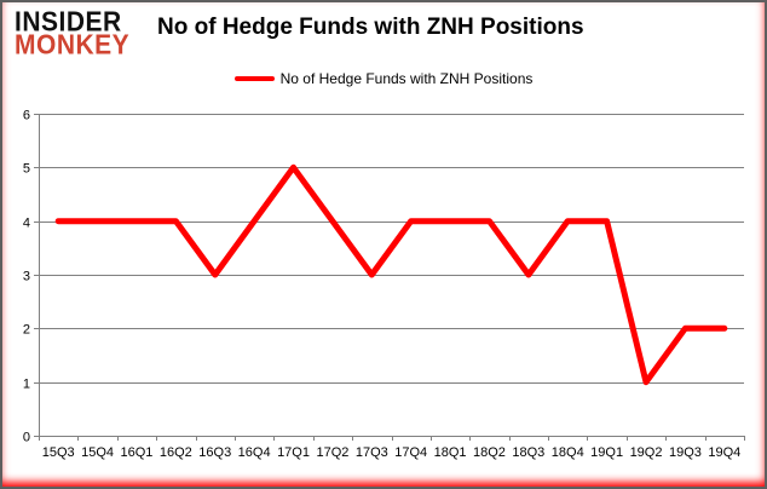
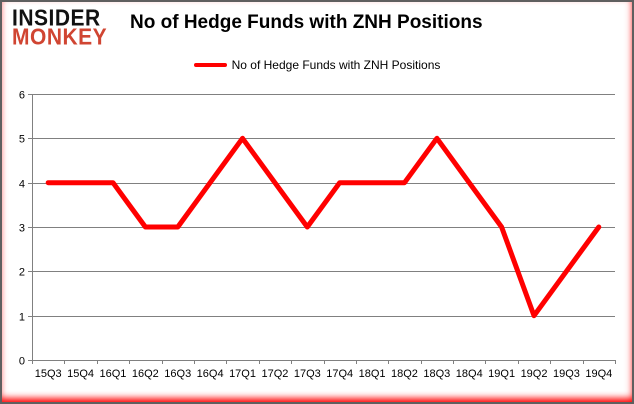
16Q2: 4 -> 3
18Q3: 3 -> 5
19Q1: 4 -> 3
19Q4: 2 -> 3
